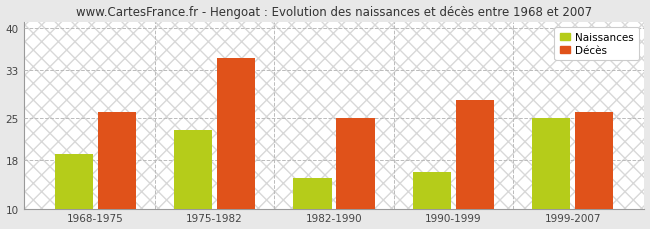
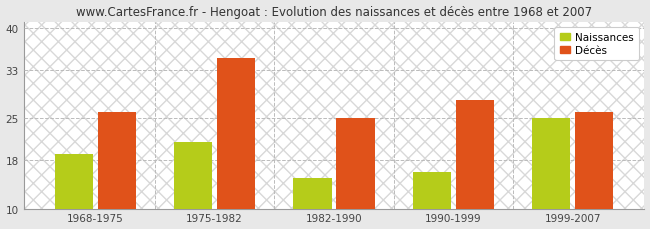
Naissances/1975-1982: 23 -> 21
